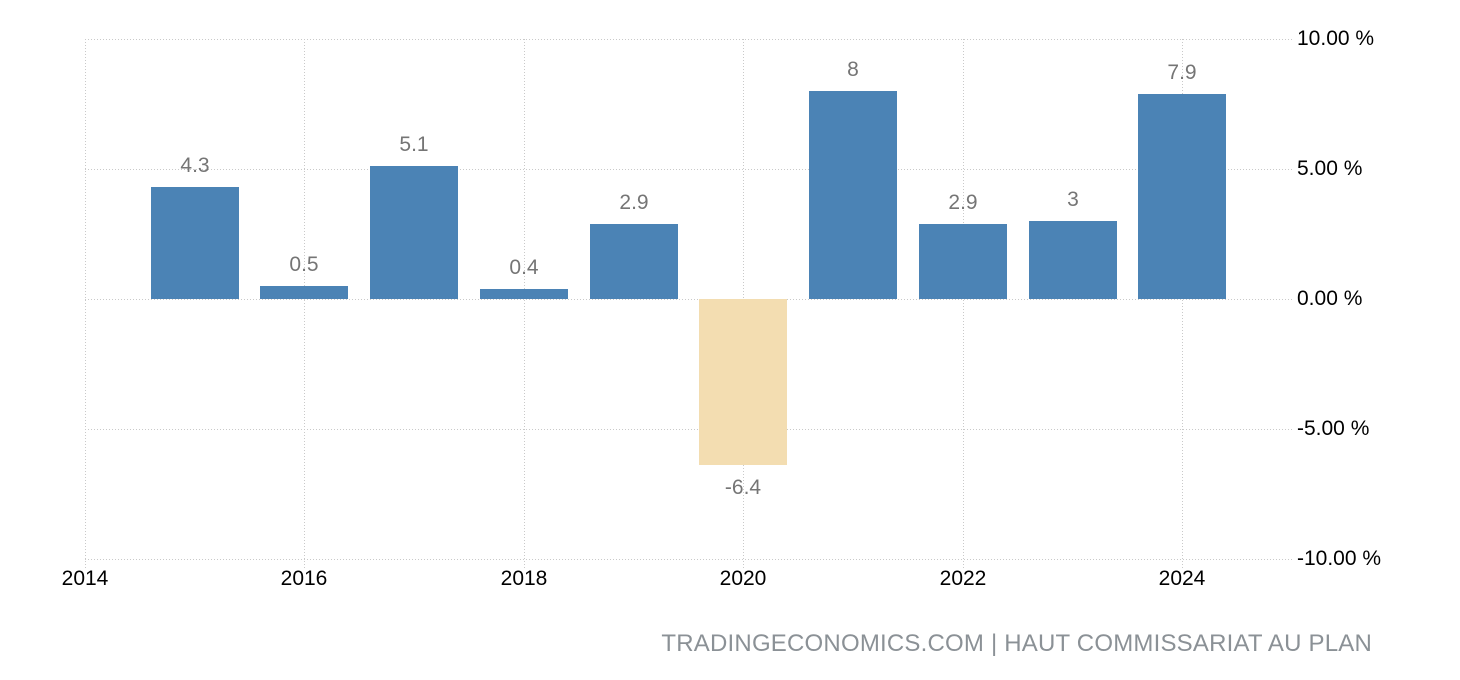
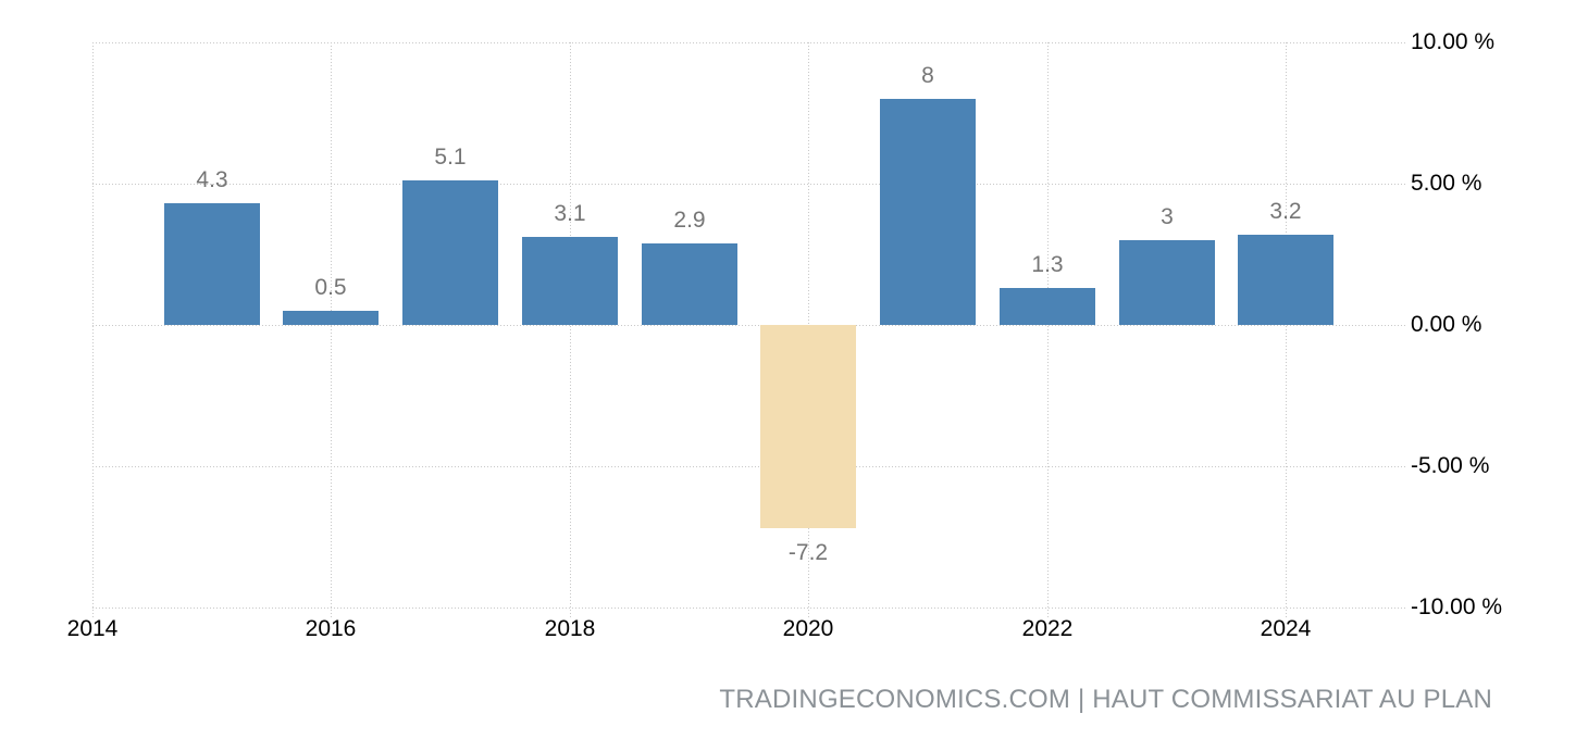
2018: 0.4 -> 3.1
2020: -6.4 -> -7.2
2022: 2.9 -> 1.3
2024: 7.9 -> 3.2
